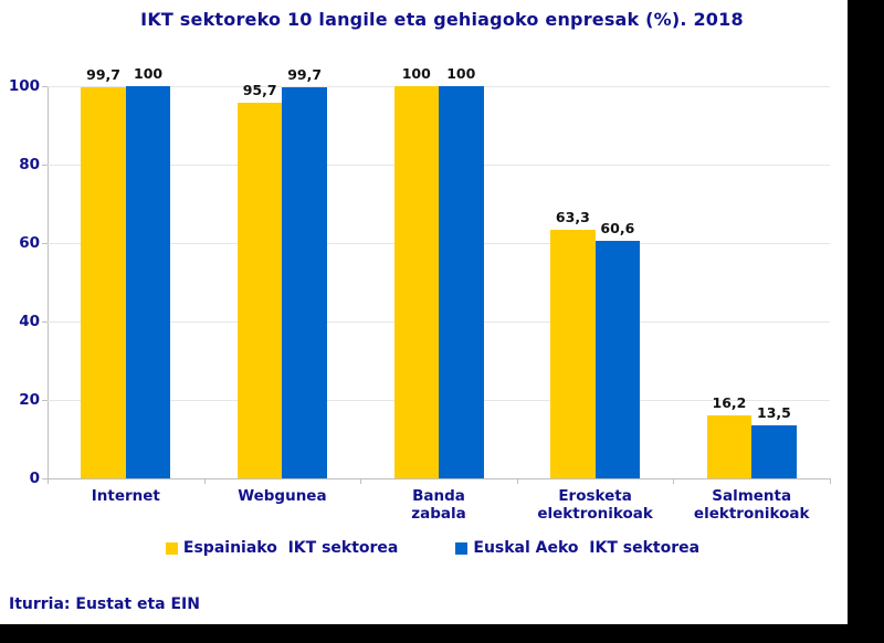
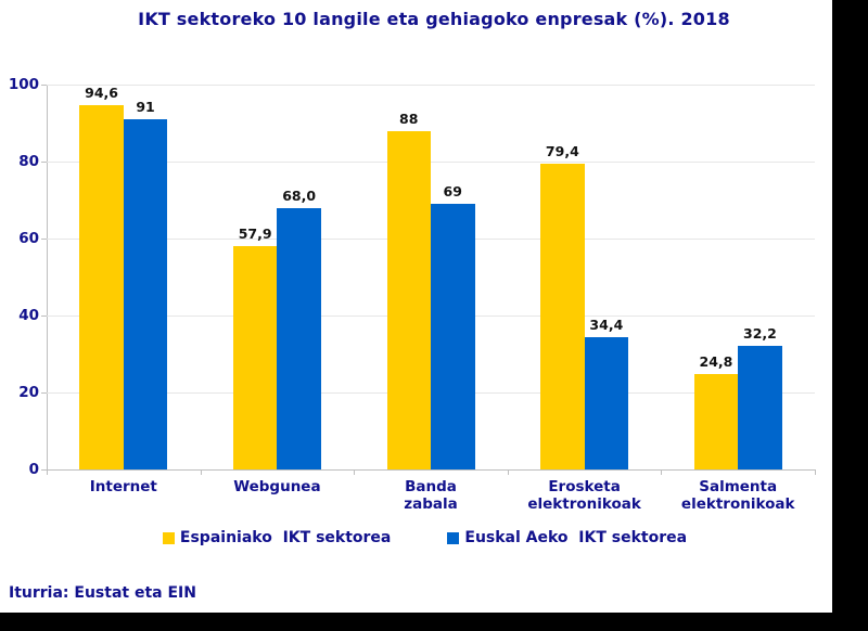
Espainiako IKT sektorea/Internet: 99,7 -> 94,6
Euskal Aeko IKT sektorea/Internet: 100 -> 91
Espainiako IKT sektorea/Webgunea: 95,7 -> 57,9
Euskal Aeko IKT sektorea/Webgunea: 99,7 -> 68,0
Espainiako IKT sektorea/Banda zabala: 100 -> 88
Euskal Aeko IKT sektorea/Banda zabala: 100 -> 69
Espainiako IKT sektorea/Erosketa elektronikoak: 63,3 -> 79,4
Euskal Aeko IKT sektorea/Erosketa elektronikoak: 60,6 -> 34,4
Espainiako IKT sektorea/Salmenta elektronikoak: 16,2 -> 24,8
Euskal Aeko IKT sektorea/Salmenta elektronikoak: 13,5 -> 32,2
